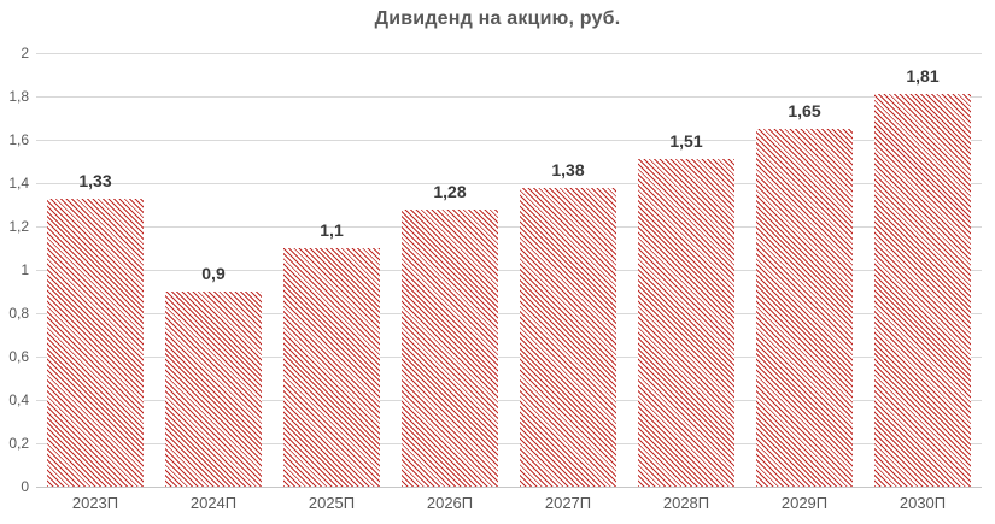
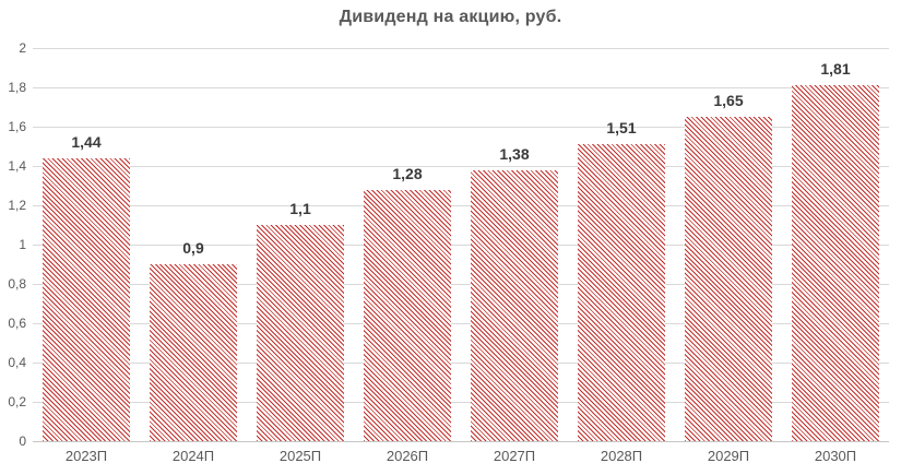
2023П: 1,33 -> 1,44
